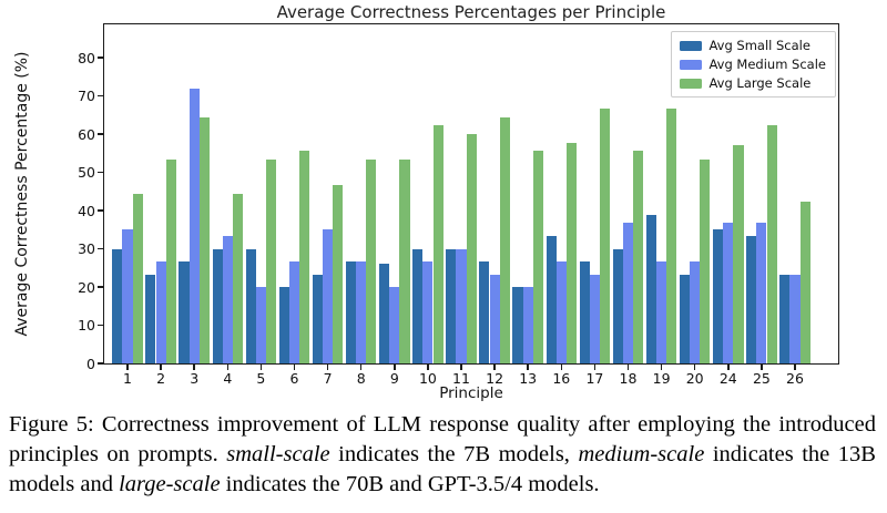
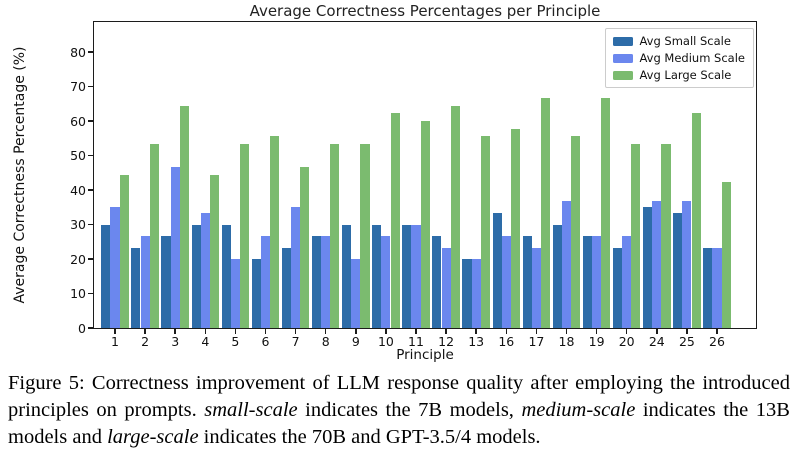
Avg Medium Scale/3: 72 -> 47
Avg Small Scale/9: 26 -> 30
Avg Small Scale/19: 39 -> 27
Avg Large Scale/24: 57 -> 53
